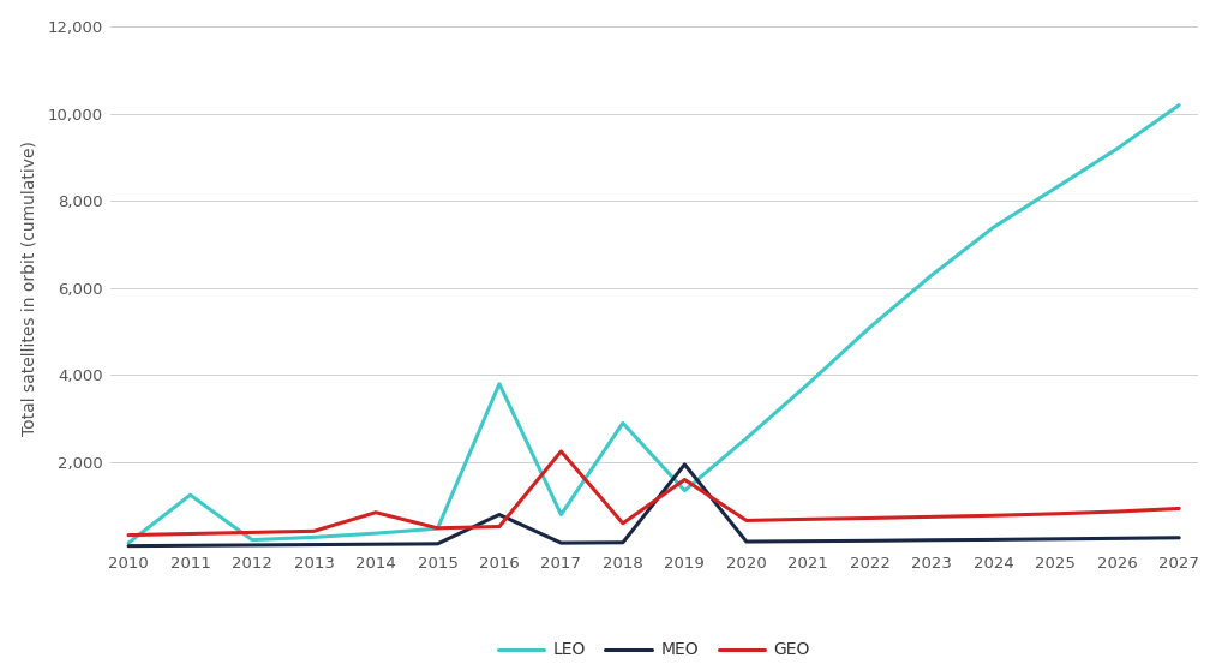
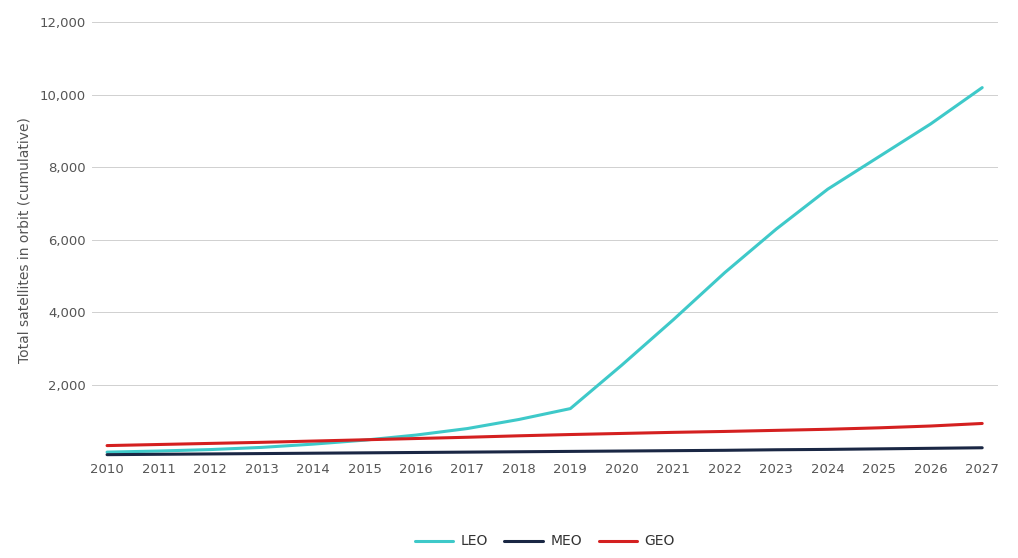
LEO/2011: 1,250 -> 180
GEO/2014: 850 -> 460
LEO/2016: 3,800 -> 620
MEO/2016: 800 -> 140
GEO/2017: 2,250 -> 560
LEO/2018: 2,900 -> 1,050
MEO/2019: 1,950 -> 170
GEO/2019: 1,600 -> 640
